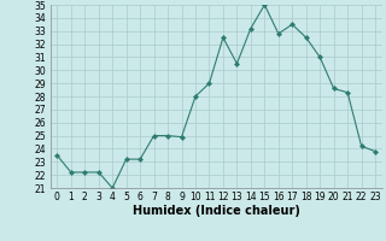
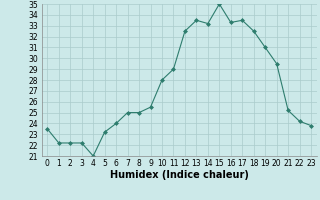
6: 23.2 -> 24.0
9: 24.9 -> 25.5
13: 30.5 -> 33.5
16: 32.8 -> 33.3
20: 28.6 -> 29.5
21: 28.3 -> 25.2
